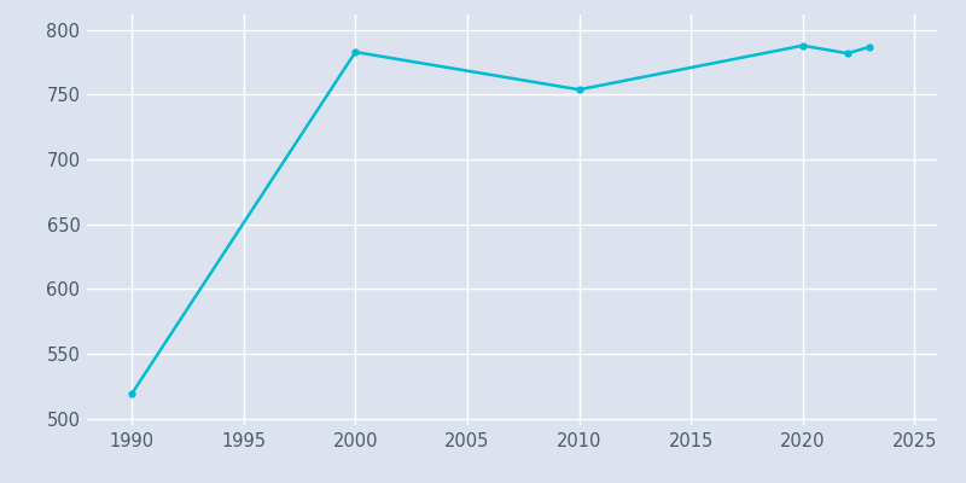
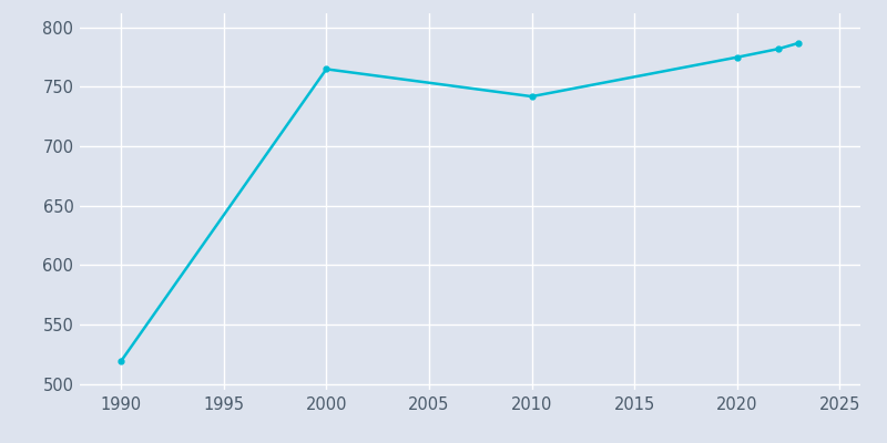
2000: 783 -> 765
2010: 754 -> 742
2020: 788 -> 775
